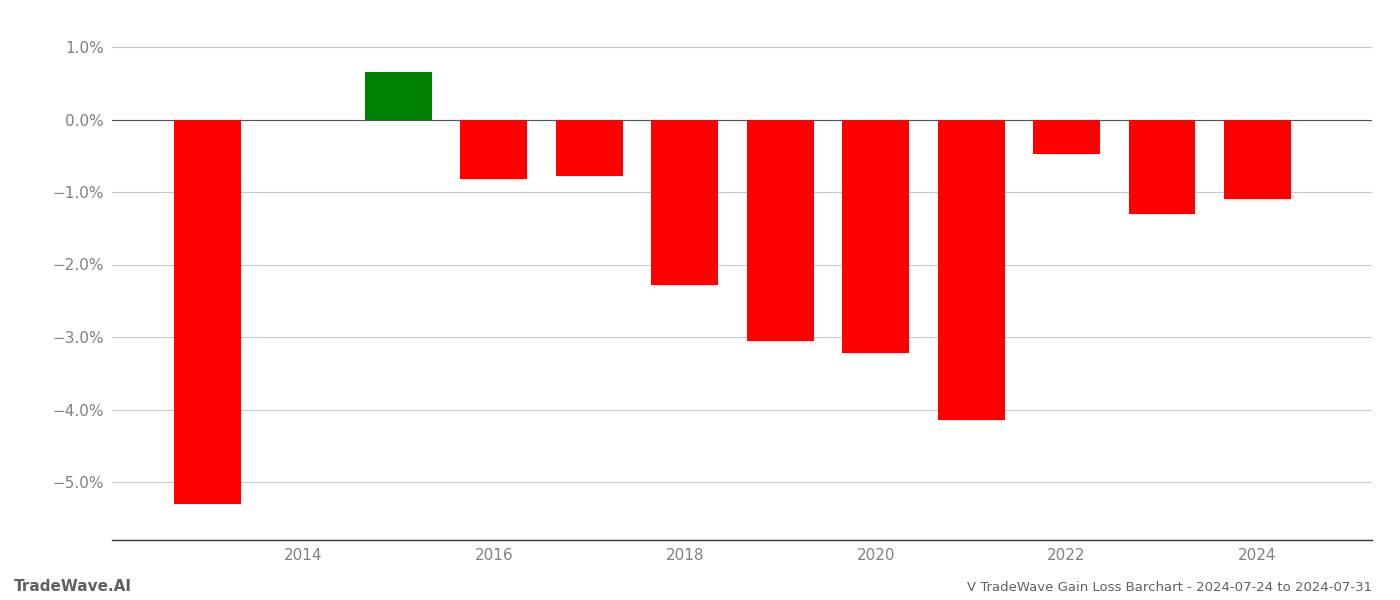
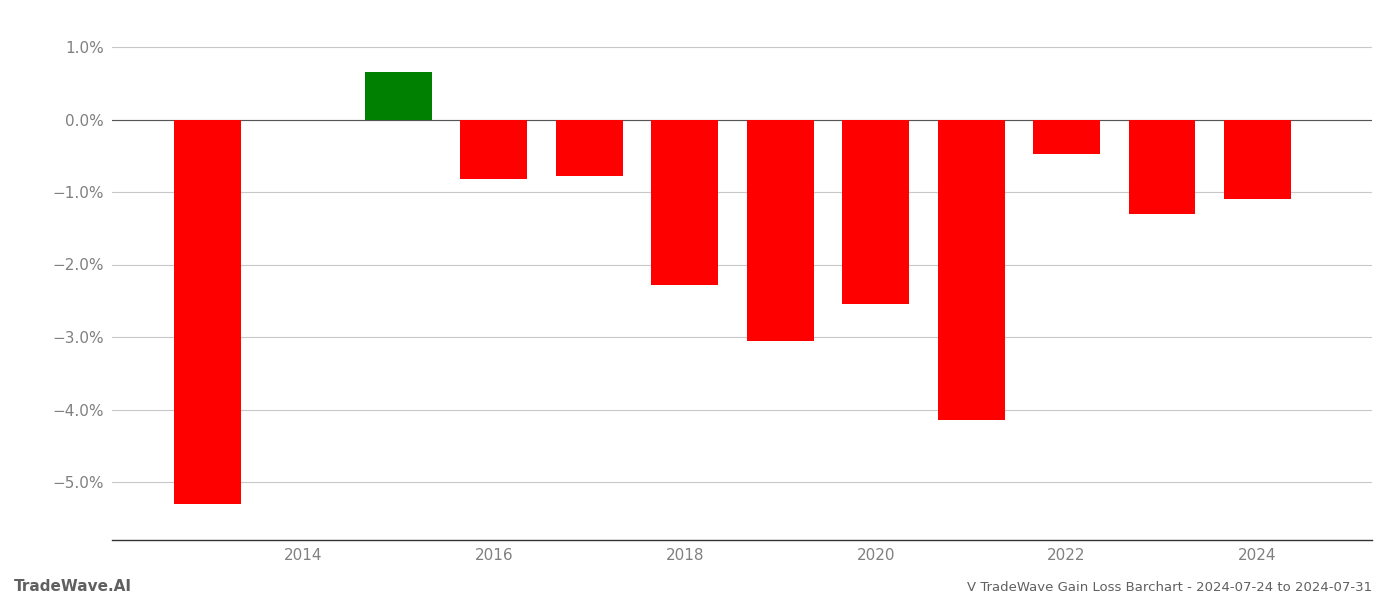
2020: -3.22% -> -2.55%
